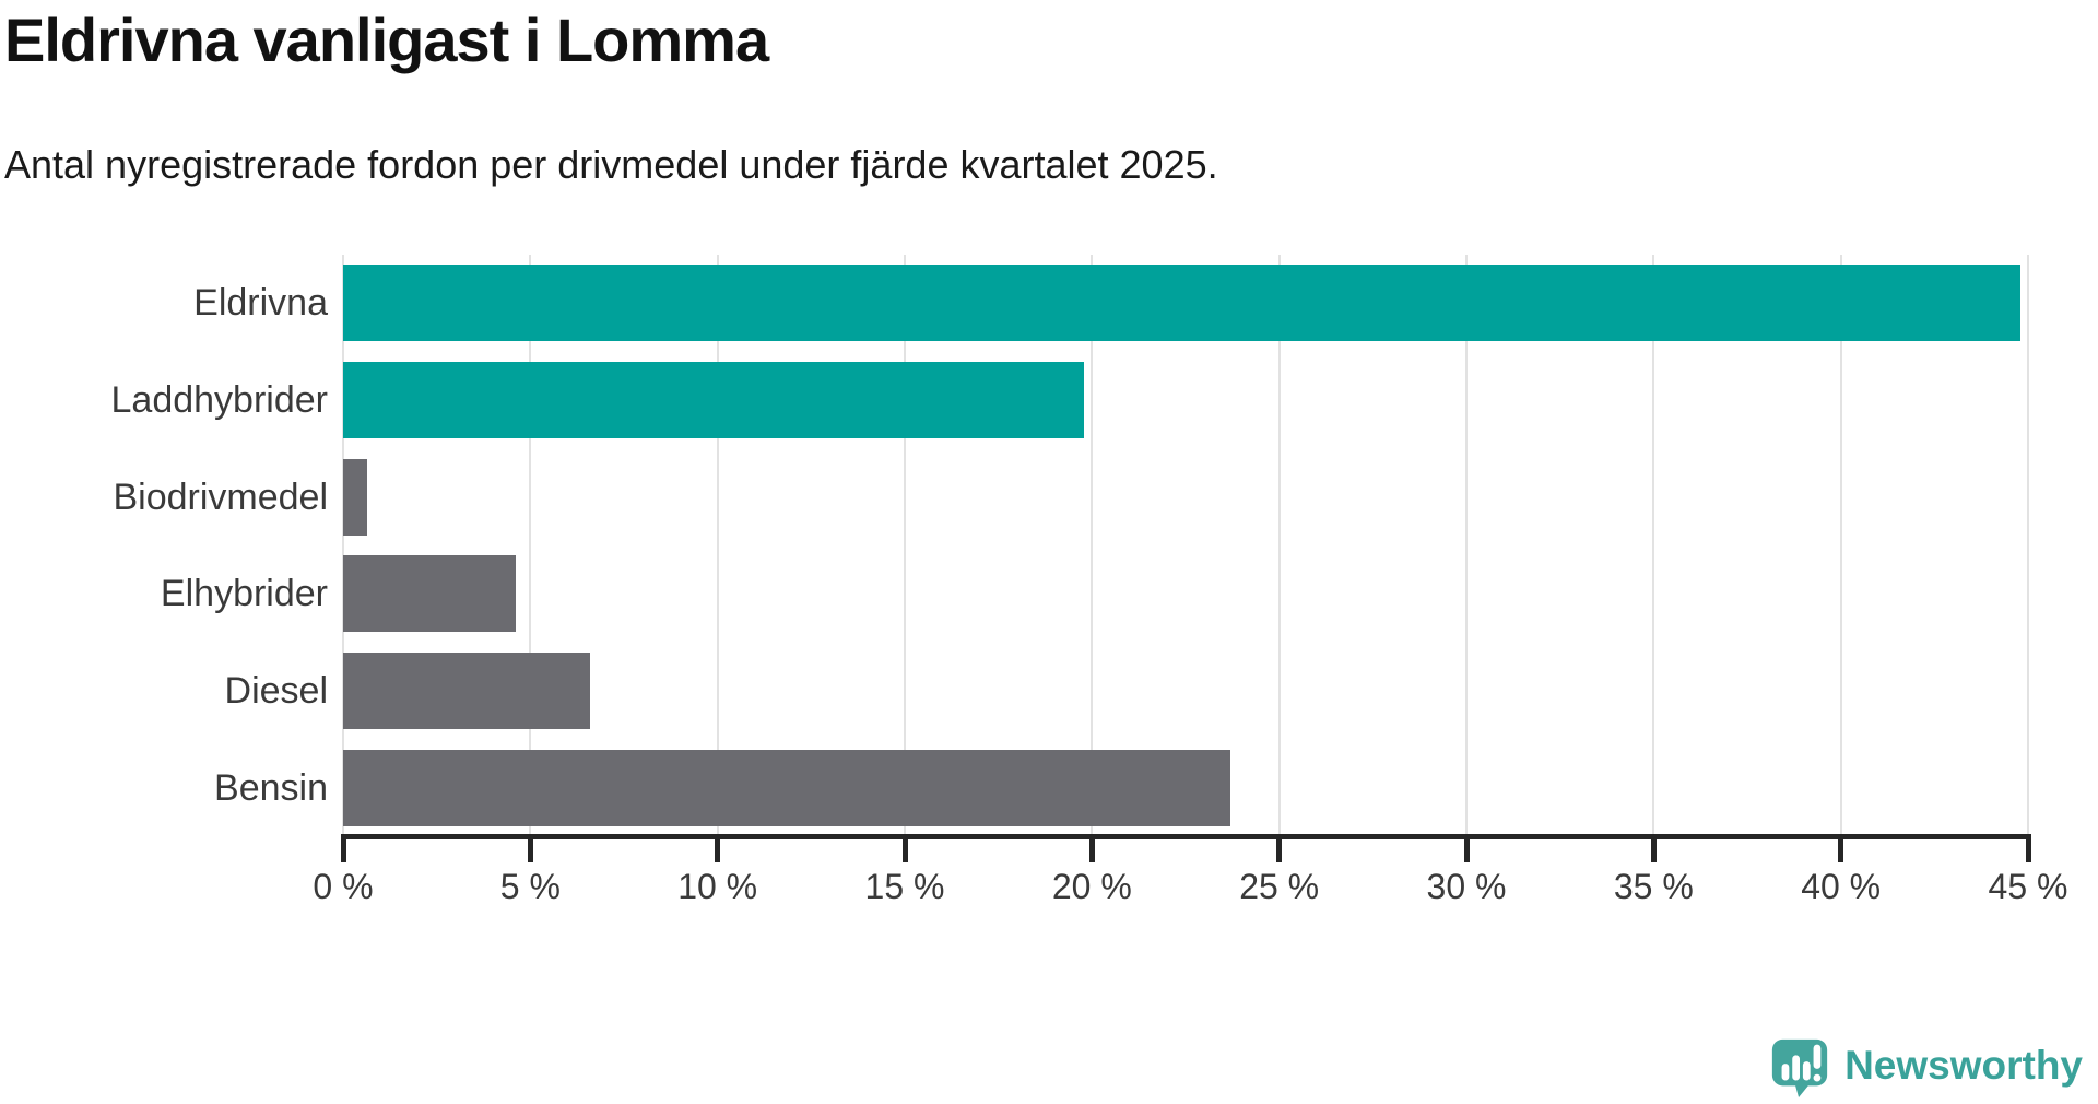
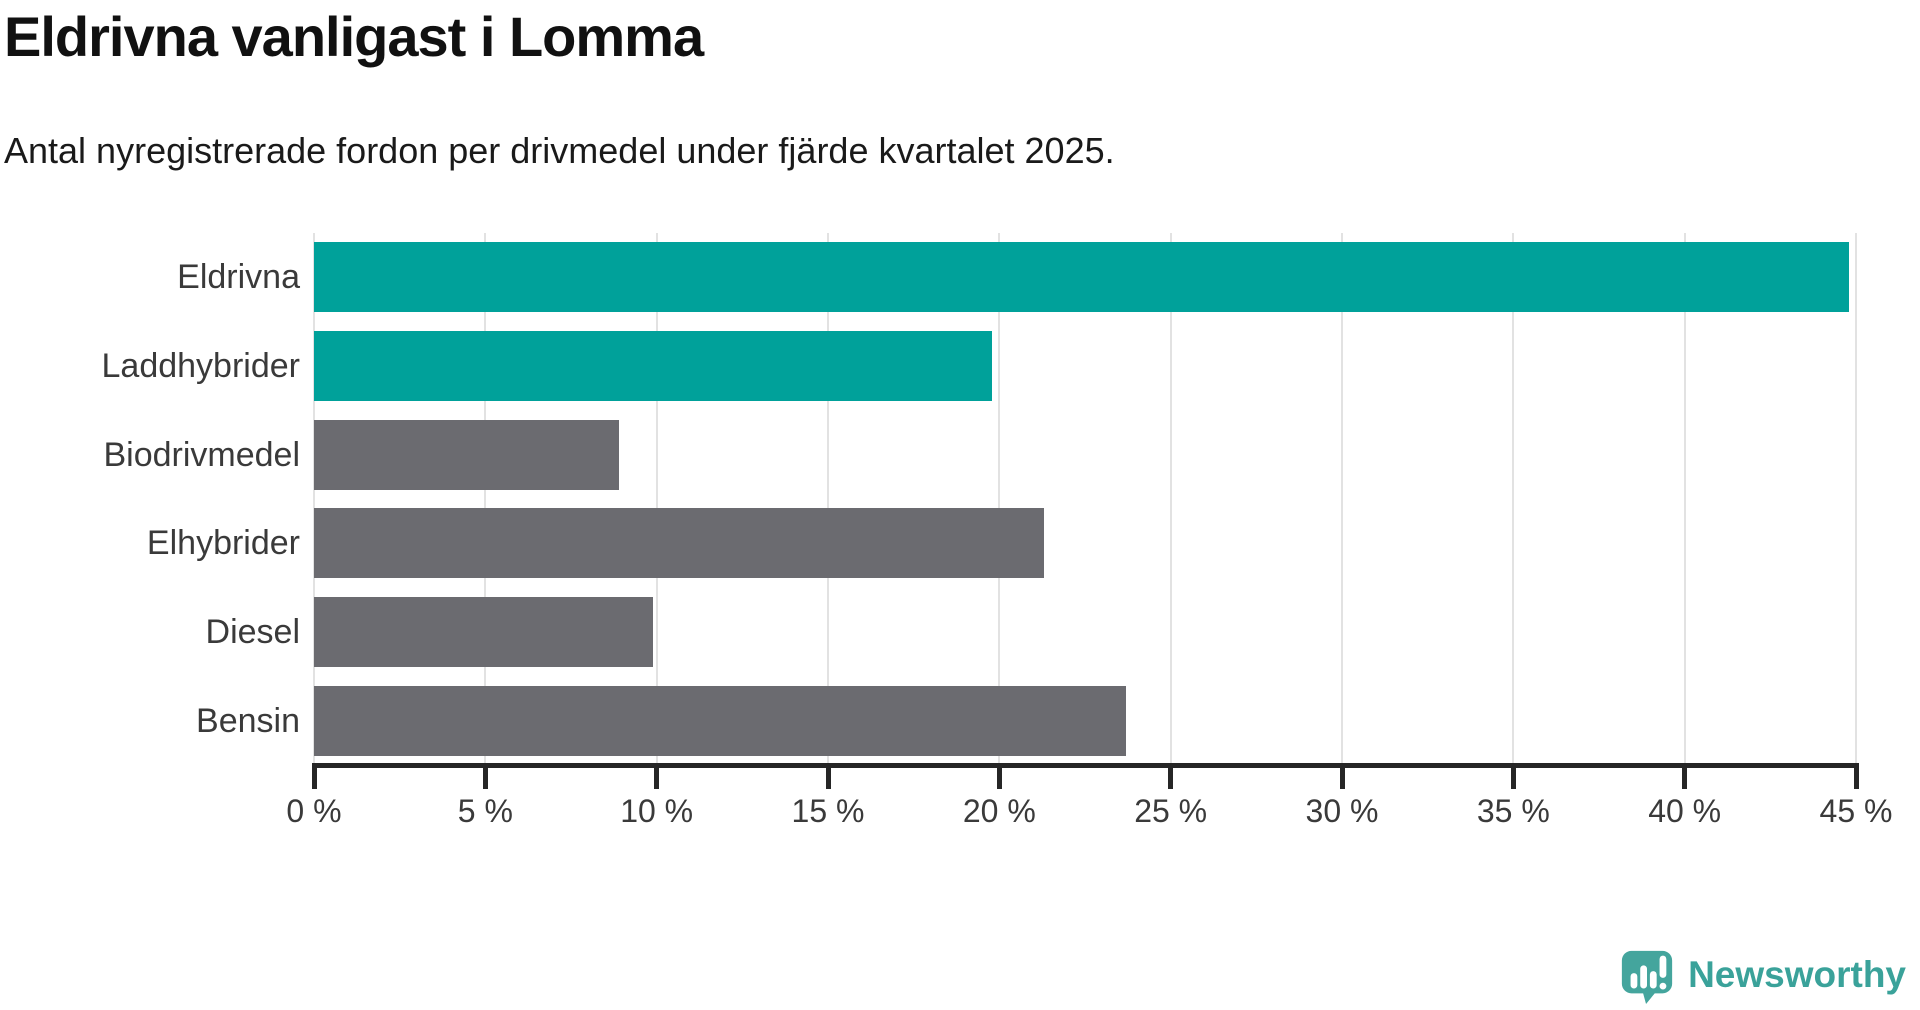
Biodrivmedel: 0.7% -> 8.9%
Elhybrider: 4.6% -> 21.3%
Diesel: 6.6% -> 9.9%
